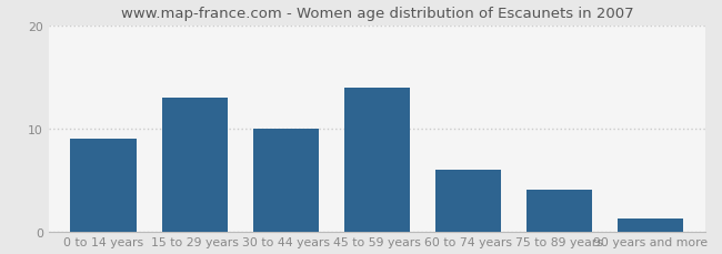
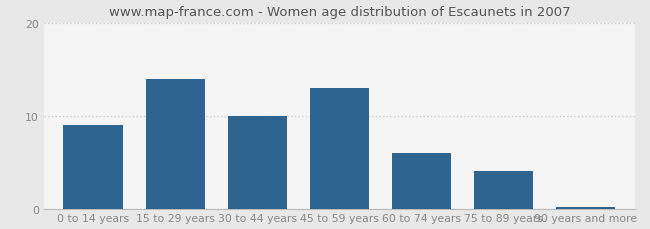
15 to 29 years: 13.0 -> 14.0
45 to 59 years: 14.0 -> 13.0
90 years and more: 1.2 -> 0.2
